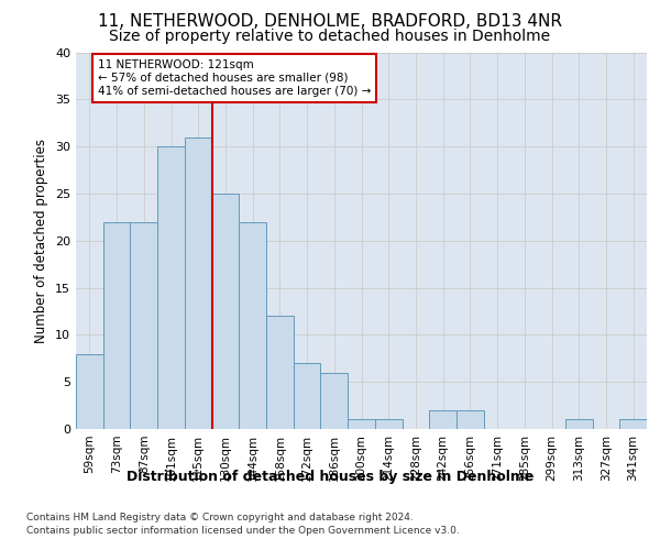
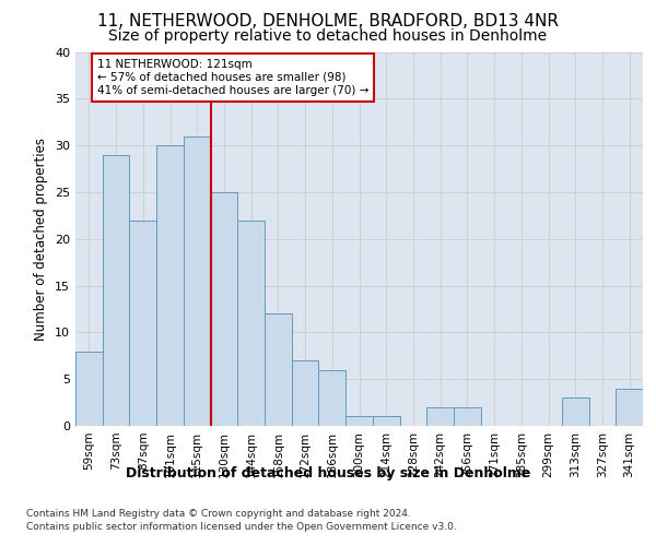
73sqm: 22 -> 29
313sqm: 1 -> 3
341sqm: 1 -> 4
